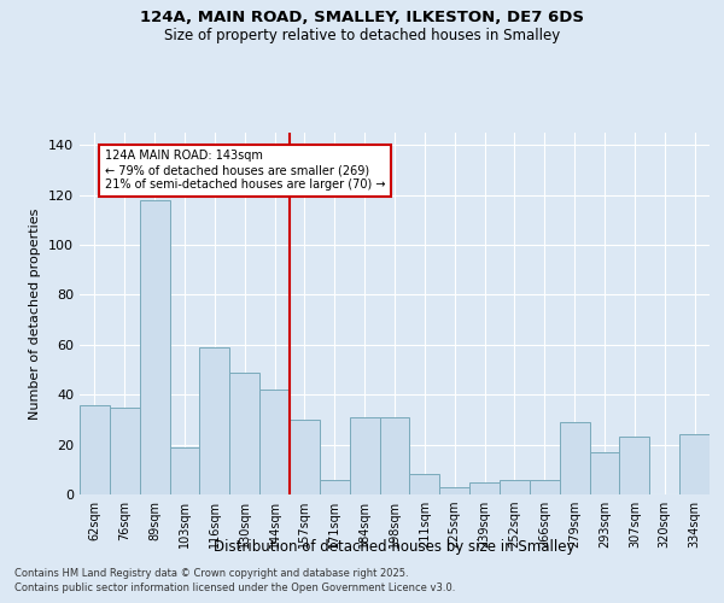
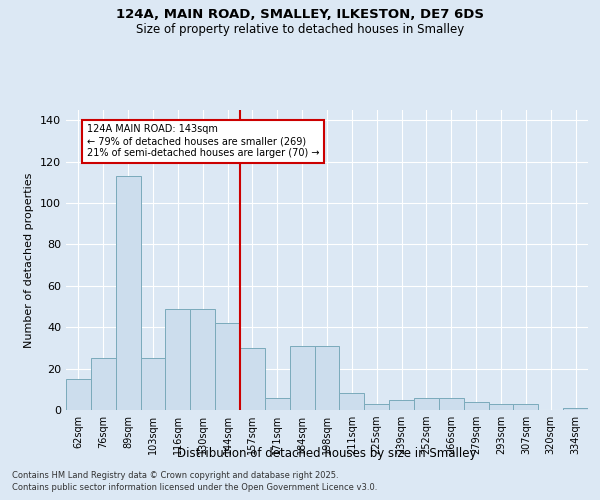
62sqm: 36 -> 15
76sqm: 35 -> 25
89sqm: 118 -> 113
103sqm: 19 -> 25
116sqm: 59 -> 49
279sqm: 29 -> 4
293sqm: 17 -> 3
307sqm: 23 -> 3
334sqm: 24 -> 1
